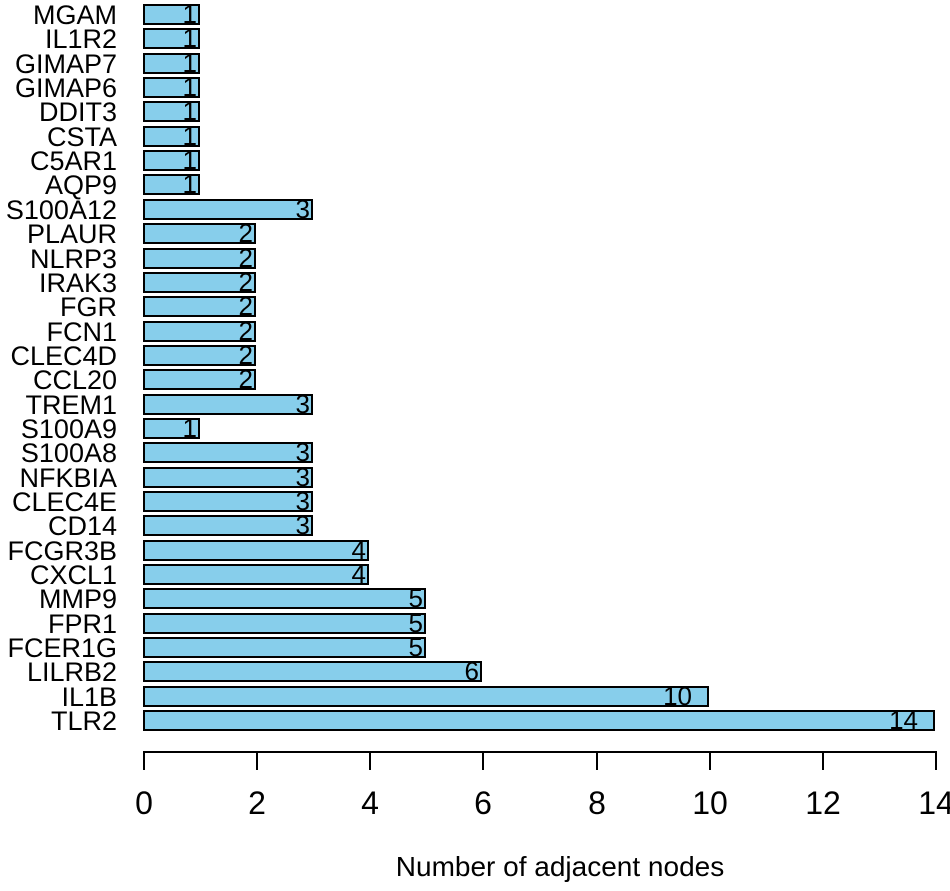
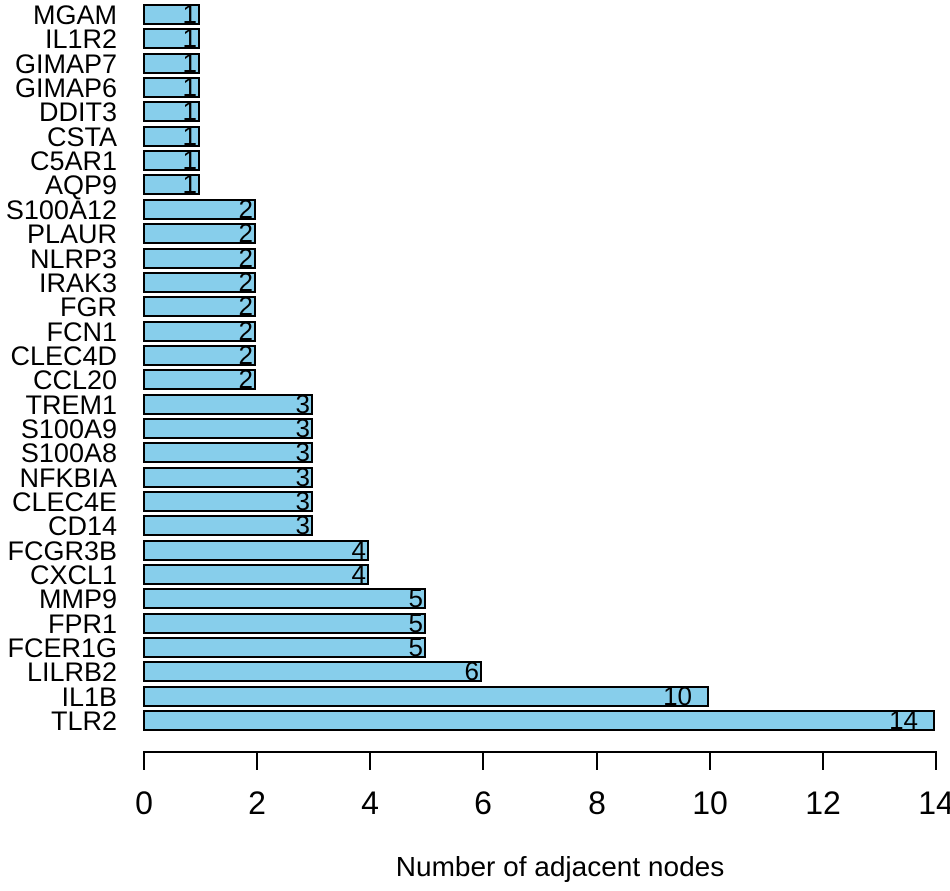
S100A12: 3 -> 2
S100A9: 1 -> 3
